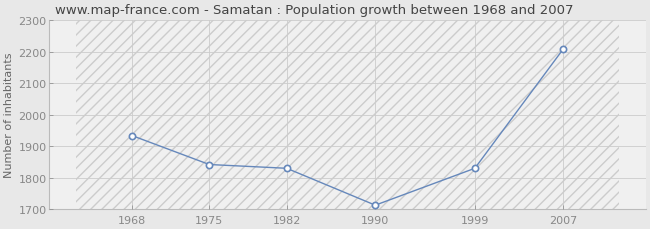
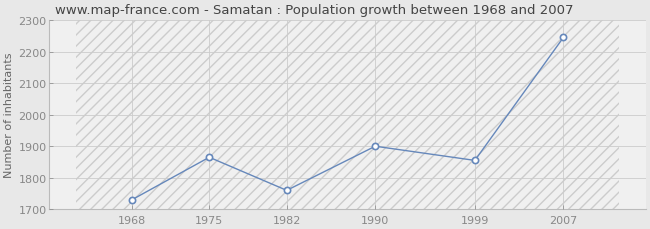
1968: 1934 -> 1730
1975: 1842 -> 1865
1982: 1830 -> 1760
1990: 1713 -> 1900
1999: 1830 -> 1855
2007: 2209 -> 2245
